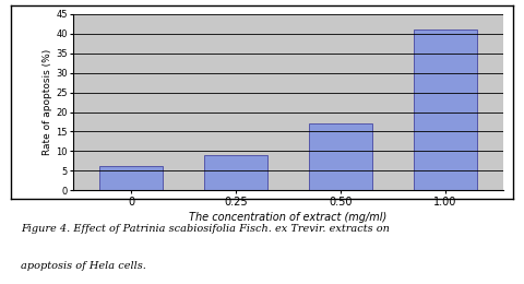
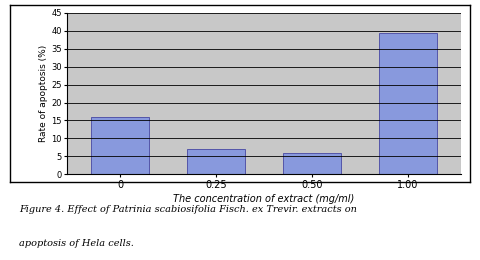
0: 6.2 -> 16.0
0.25: 9.0 -> 7.0
0.50: 17.2 -> 6.0
1.00: 41.0 -> 39.5
